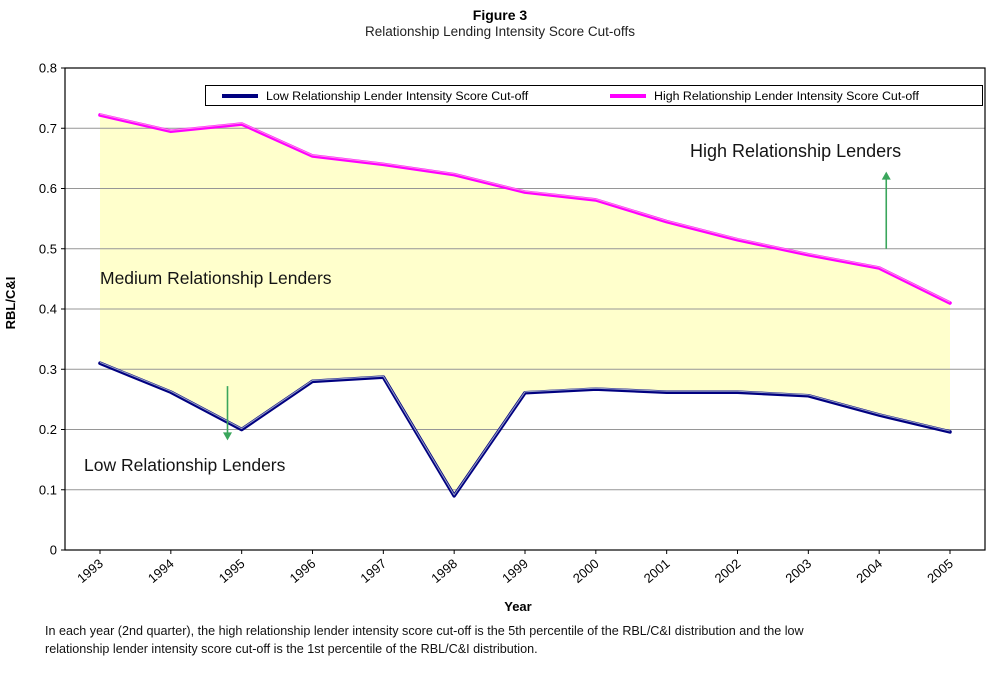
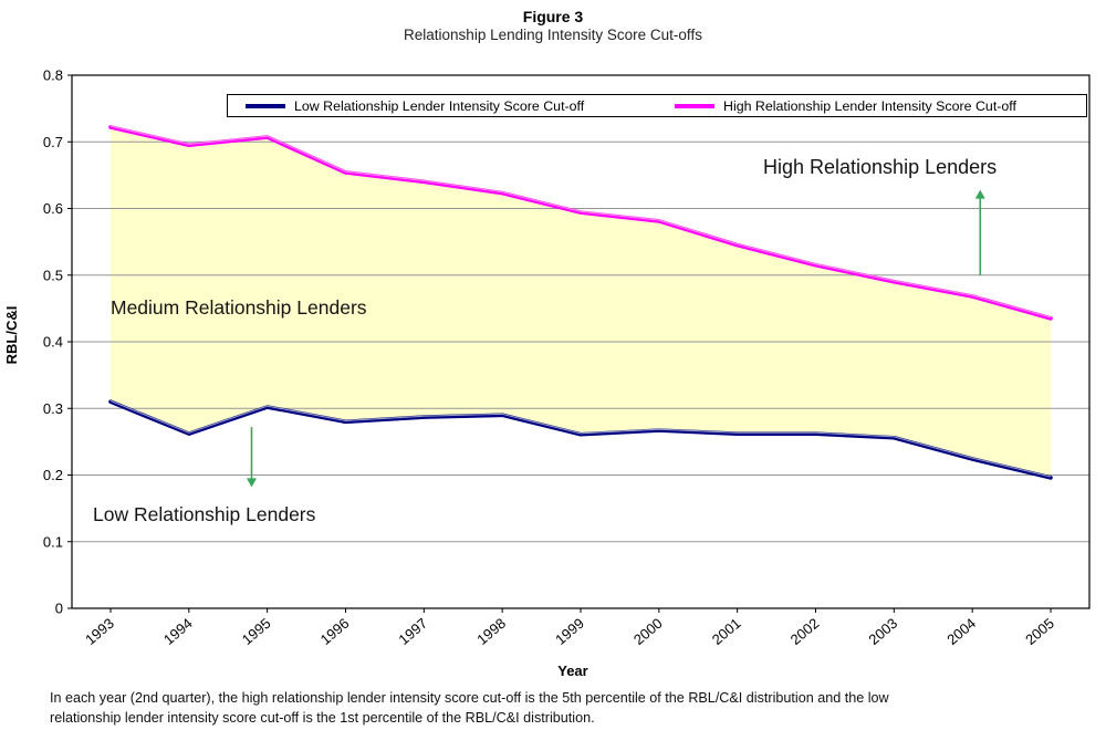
Low Relationship Lender Intensity Score Cut-off/1995: 0.20 -> 0.30
Low Relationship Lender Intensity Score Cut-off/1998: 0.09 -> 0.29
High Relationship Lender Intensity Score Cut-off/2005: 0.41 -> 0.43
